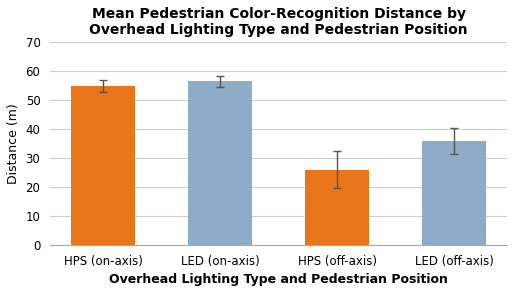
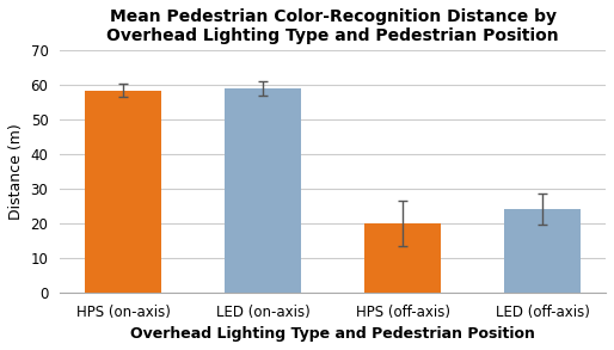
HPS (on-axis): 55.0 -> 58.5
LED (on-axis): 56.5 -> 59.0
HPS (off-axis): 26.0 -> 20.0
LED (off-axis): 36.0 -> 24.0
